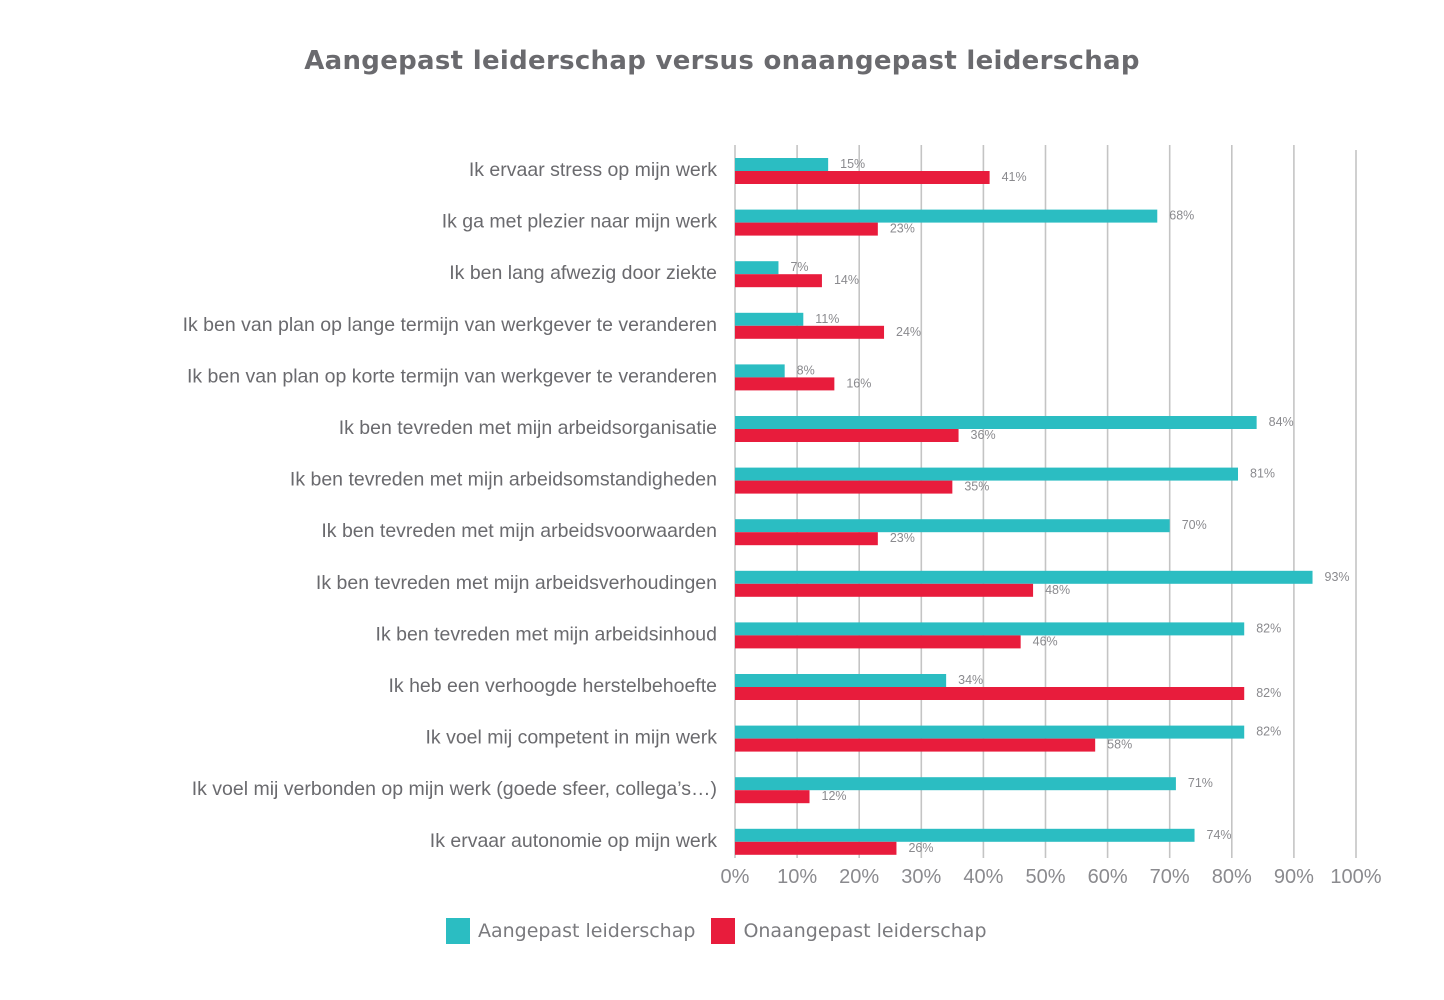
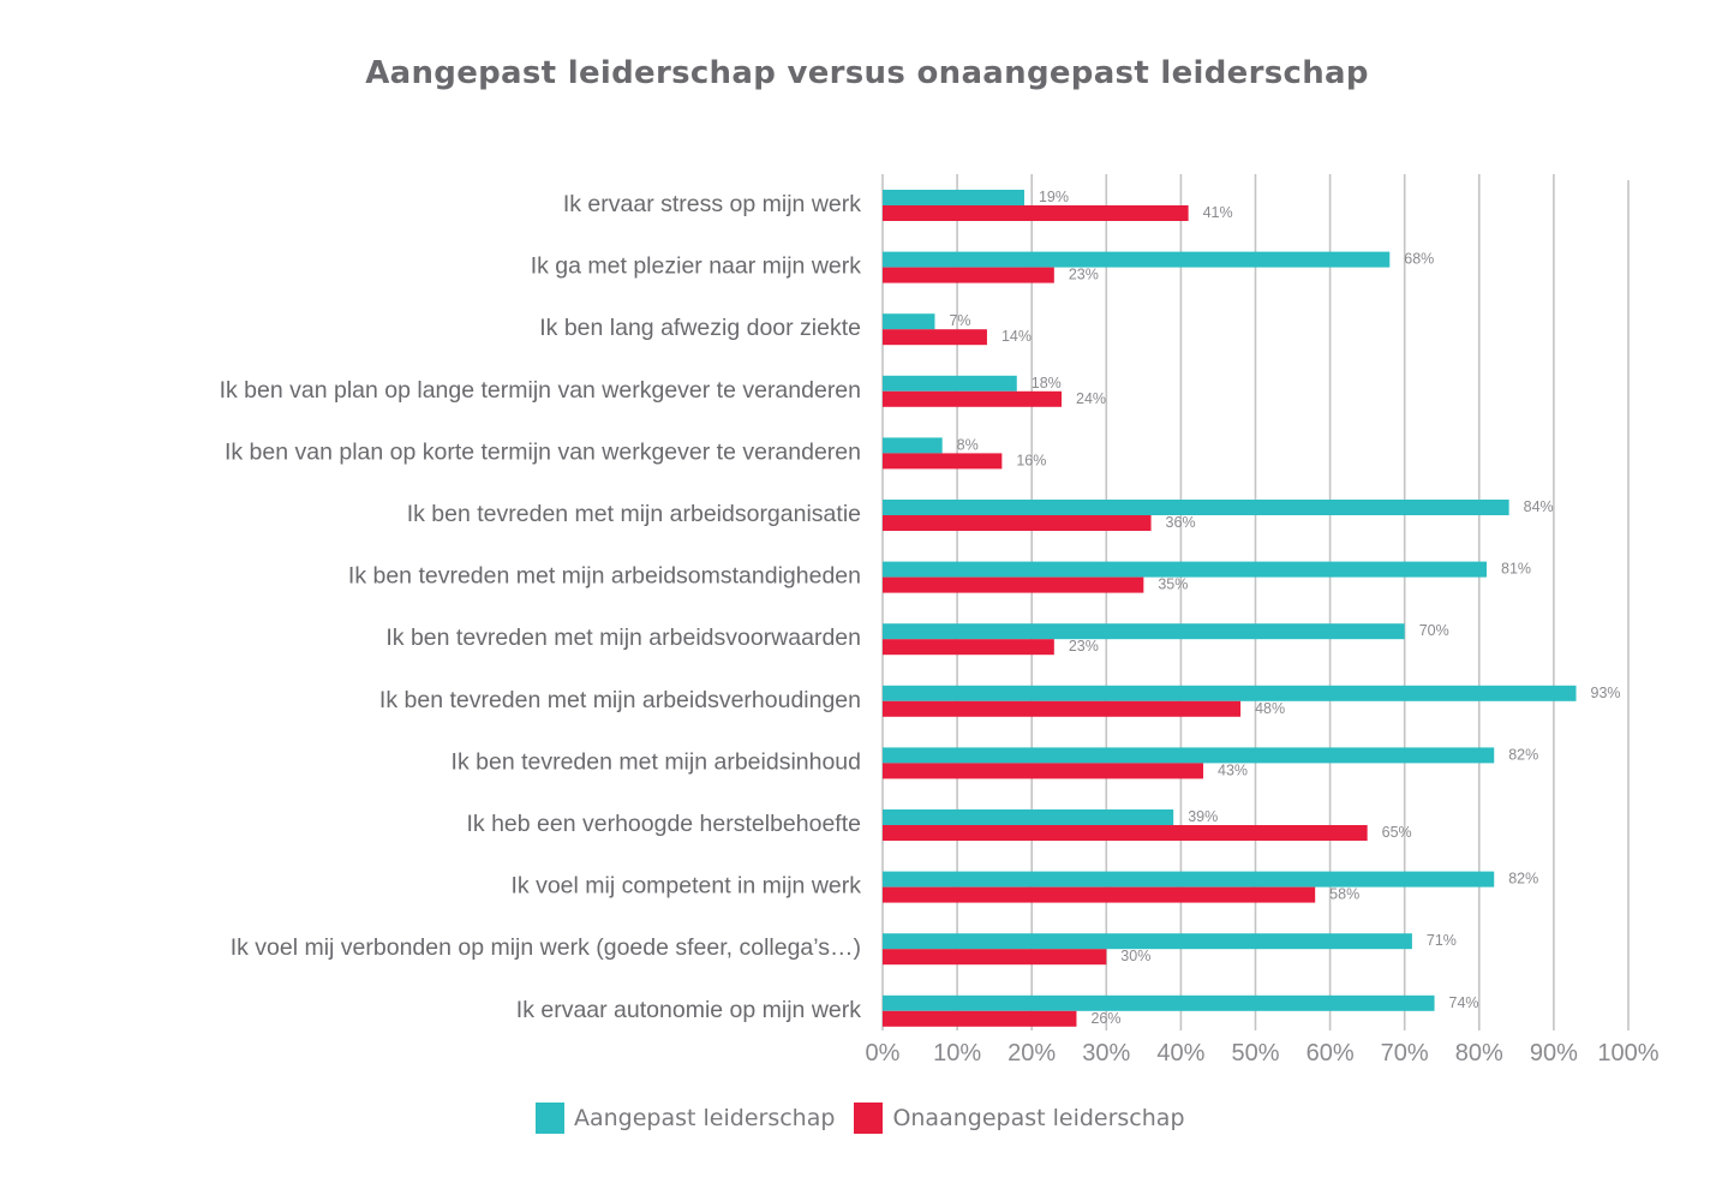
Aangepast leiderschap/Ik ervaar stress op mijn werk: 15% -> 19%
Aangepast leiderschap/Ik ben van plan op lange termijn van werkgever te veranderen: 11% -> 18%
Onaangepast leiderschap/Ik ben tevreden met mijn arbeidsinhoud: 46% -> 43%
Aangepast leiderschap/Ik heb een verhoogde herstelbehoefte: 34% -> 39%
Onaangepast leiderschap/Ik heb een verhoogde herstelbehoefte: 82% -> 65%
Onaangepast leiderschap/Ik voel mij verbonden op mijn werk (goede sfeer, collega’s…): 12% -> 30%
